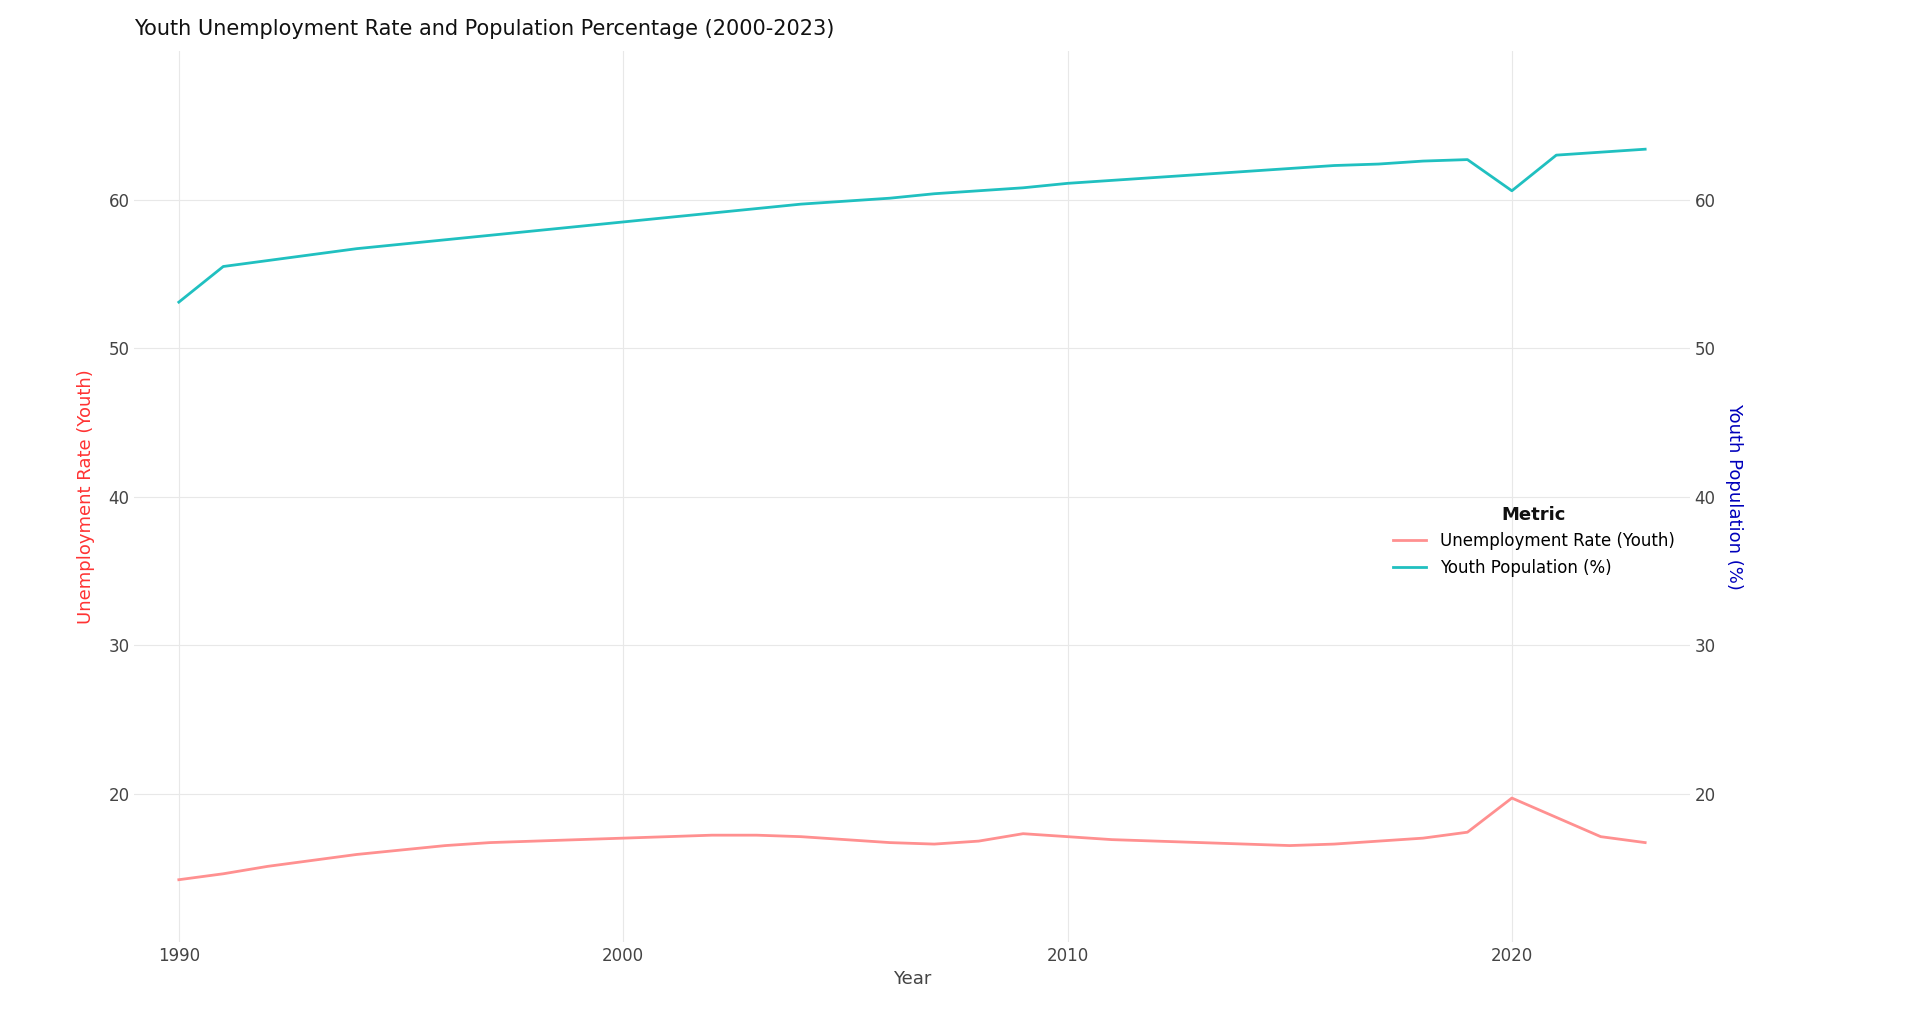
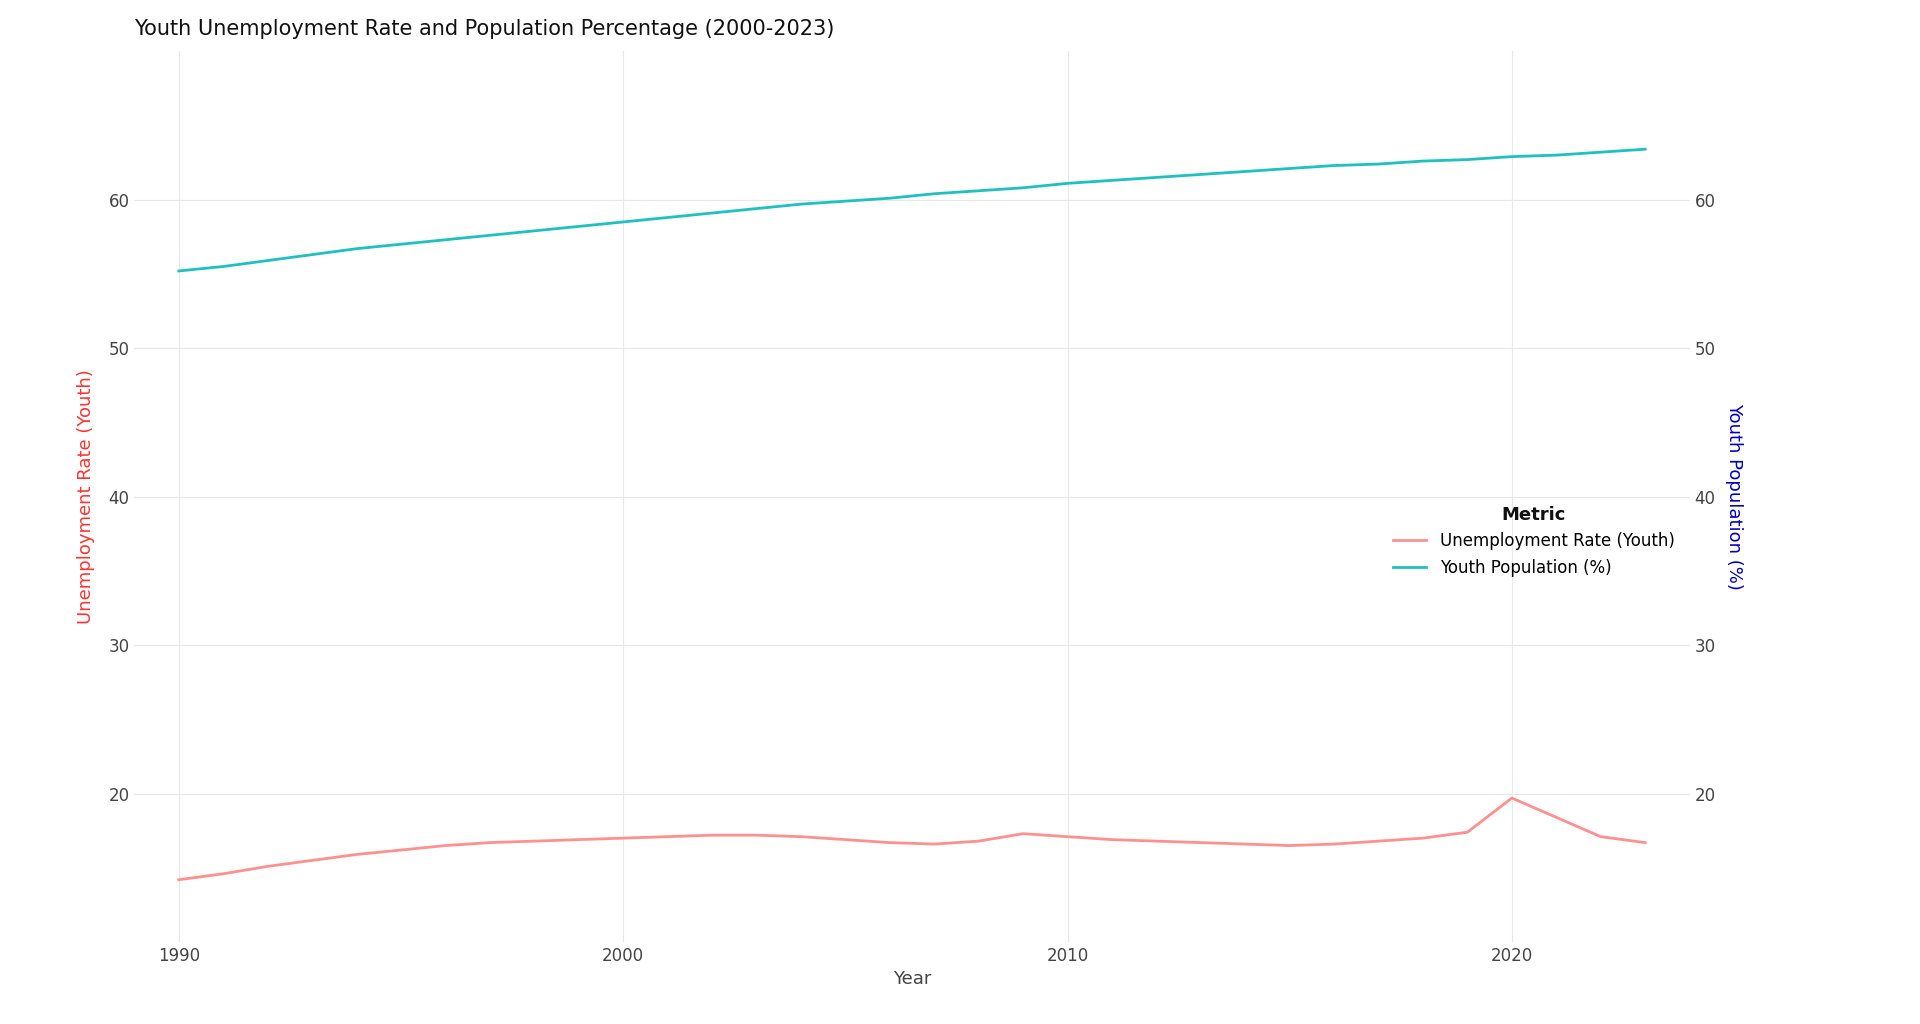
Youth Population (%)/1990: 53.1 -> 55.2
Youth Population (%)/2020: 60.6 -> 62.9
